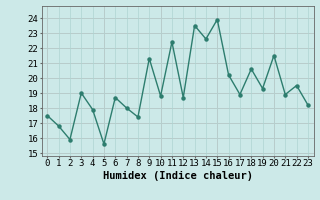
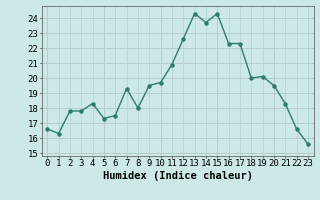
0: 17.5 -> 16.6
1: 16.8 -> 16.3
2: 15.9 -> 17.8
3: 19.0 -> 17.8
4: 17.9 -> 18.3
5: 15.6 -> 17.3
6: 18.7 -> 17.5
7: 18.0 -> 19.3
8: 17.4 -> 18.0
9: 21.3 -> 19.5
10: 18.8 -> 19.7
11: 22.4 -> 20.9
12: 18.7 -> 22.6
13: 23.5 -> 24.3
14: 22.6 -> 23.7
15: 23.9 -> 24.3
16: 20.2 -> 22.3
17: 18.9 -> 22.3
18: 20.6 -> 20.0
19: 19.3 -> 20.1
20: 21.5 -> 19.5
21: 18.9 -> 18.3
22: 19.5 -> 16.6
23: 18.2 -> 15.6
